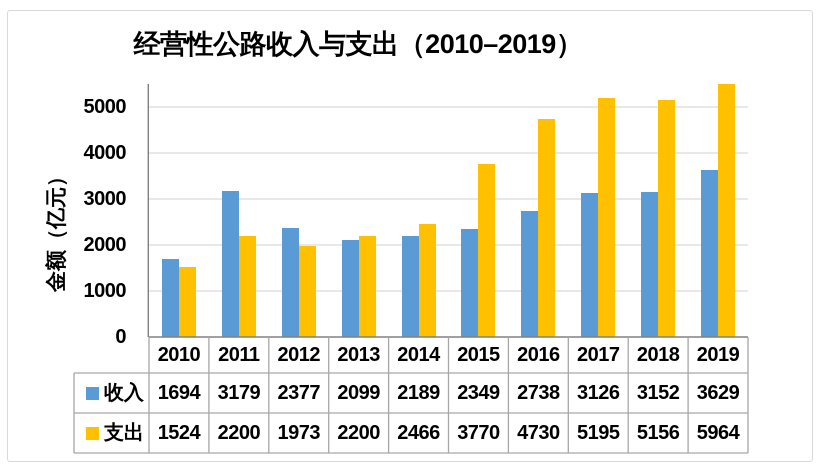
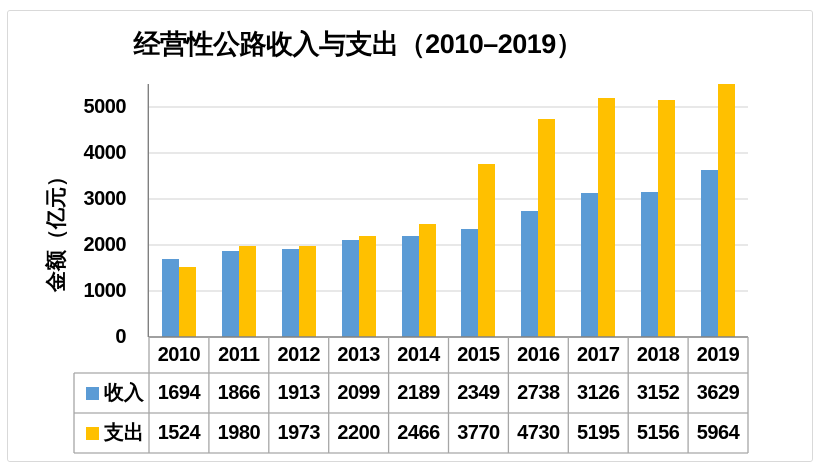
收入/2011: 3179 -> 1866
支出/2011: 2200 -> 1980
收入/2012: 2377 -> 1913
